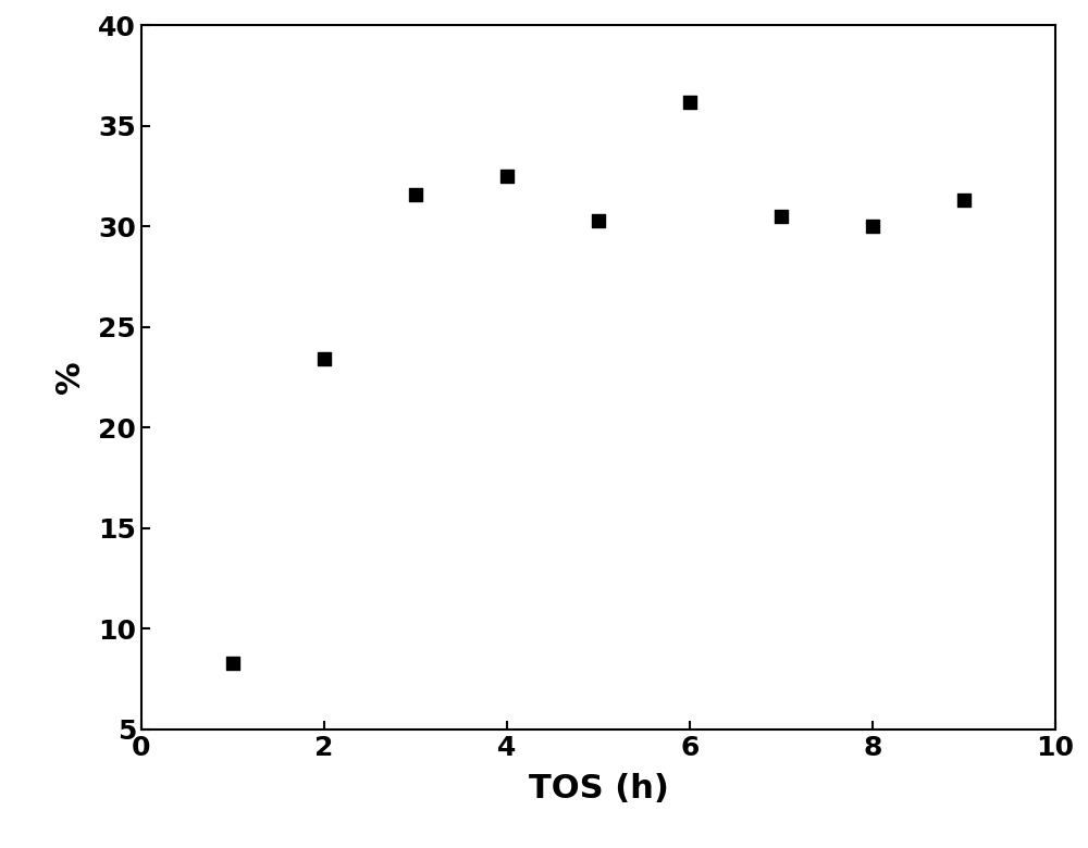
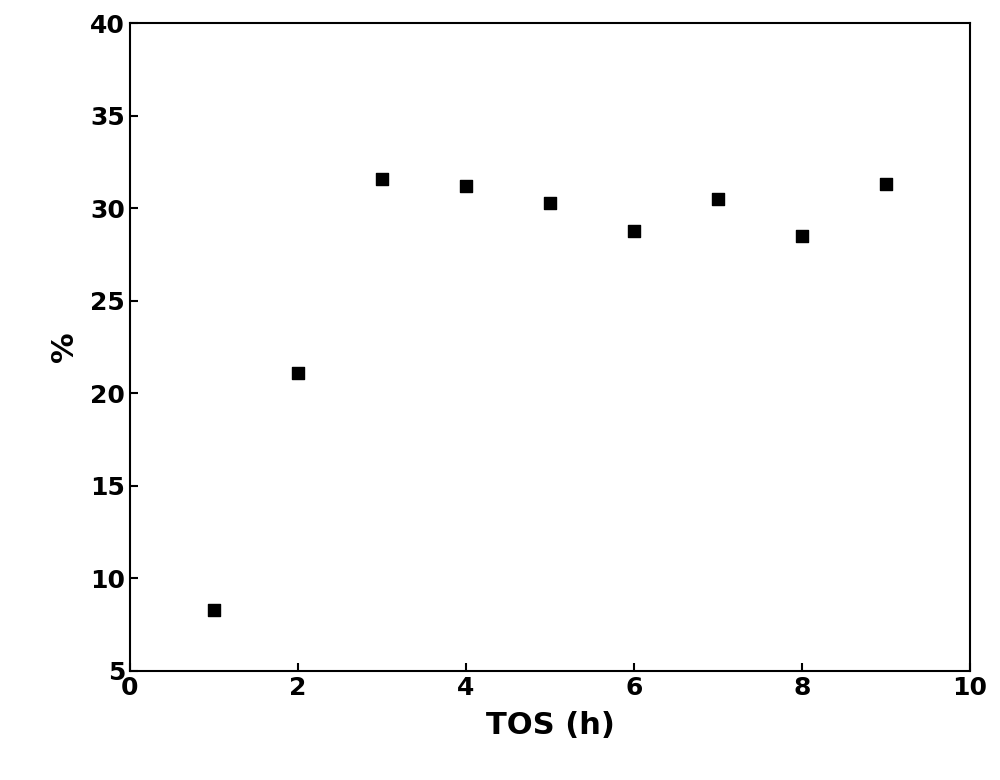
2: 23.4 -> 21.1
4: 32.5 -> 31.2
6: 36.2 -> 28.8
8: 30.0 -> 28.5
